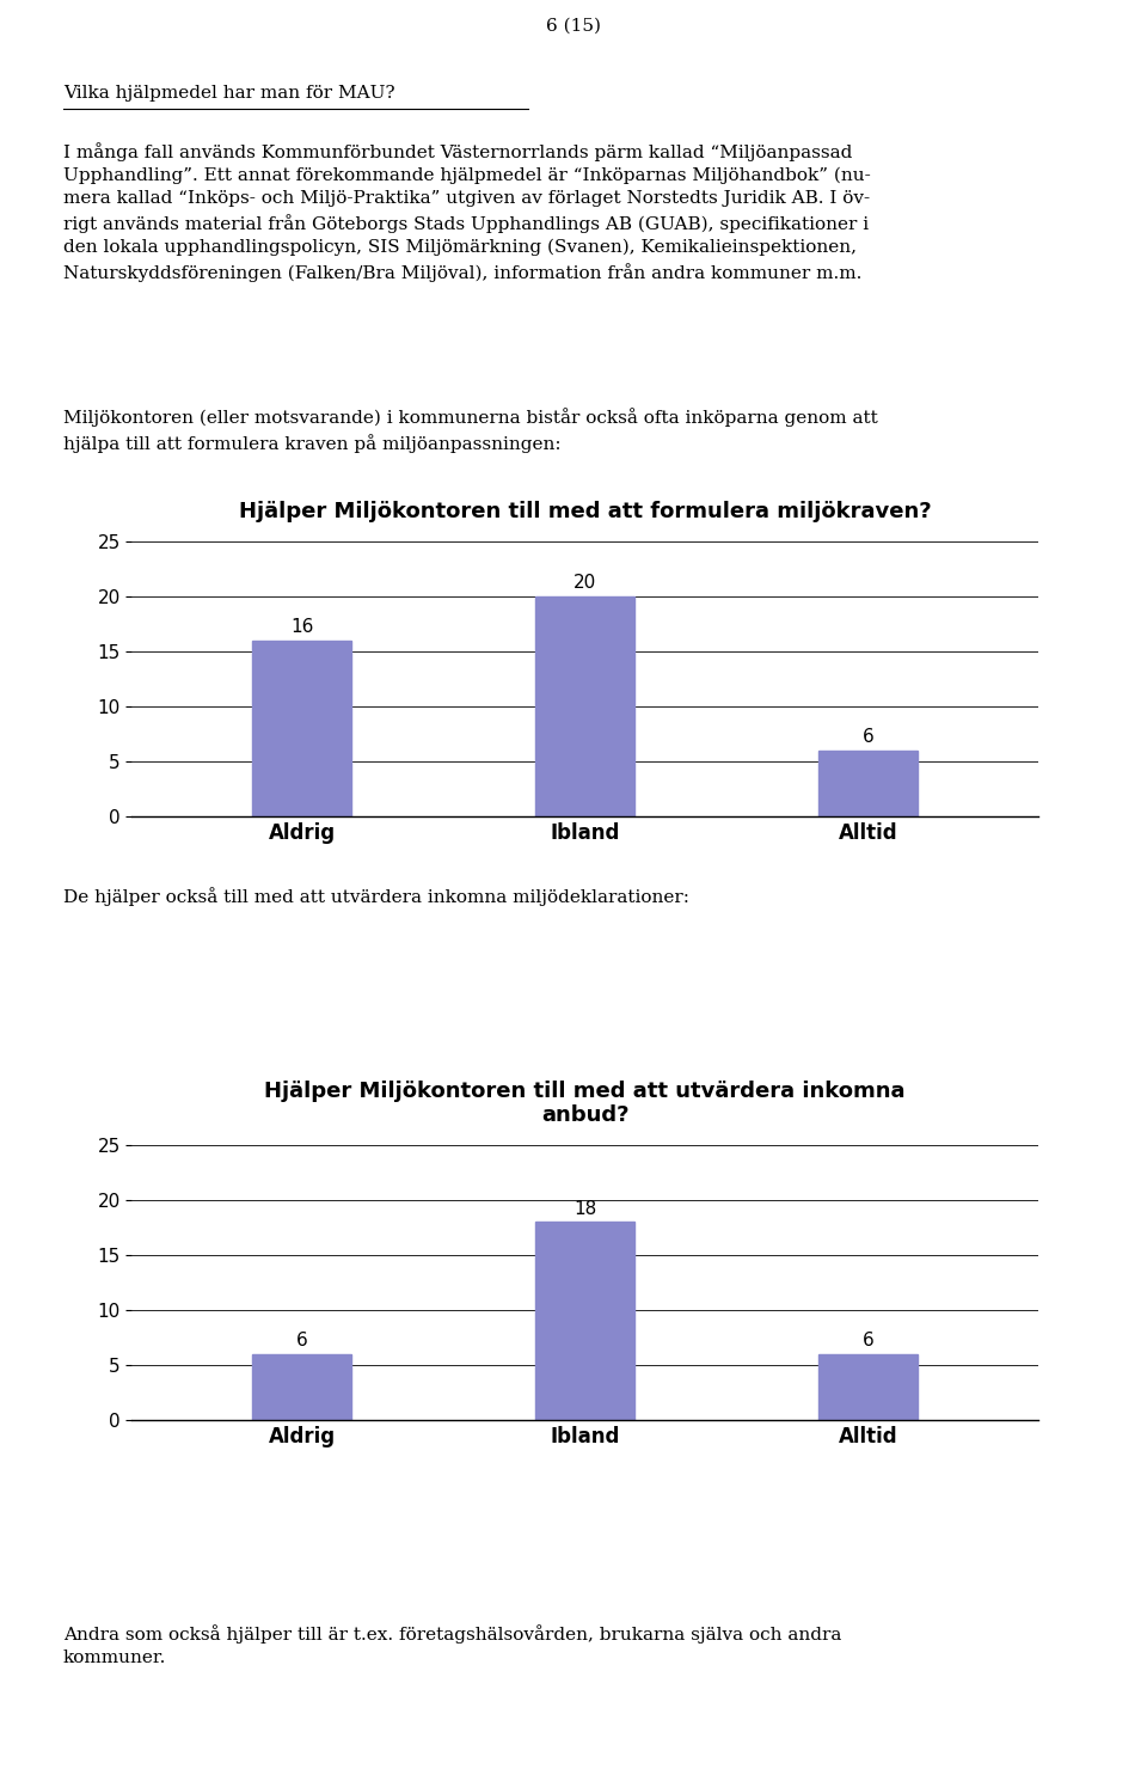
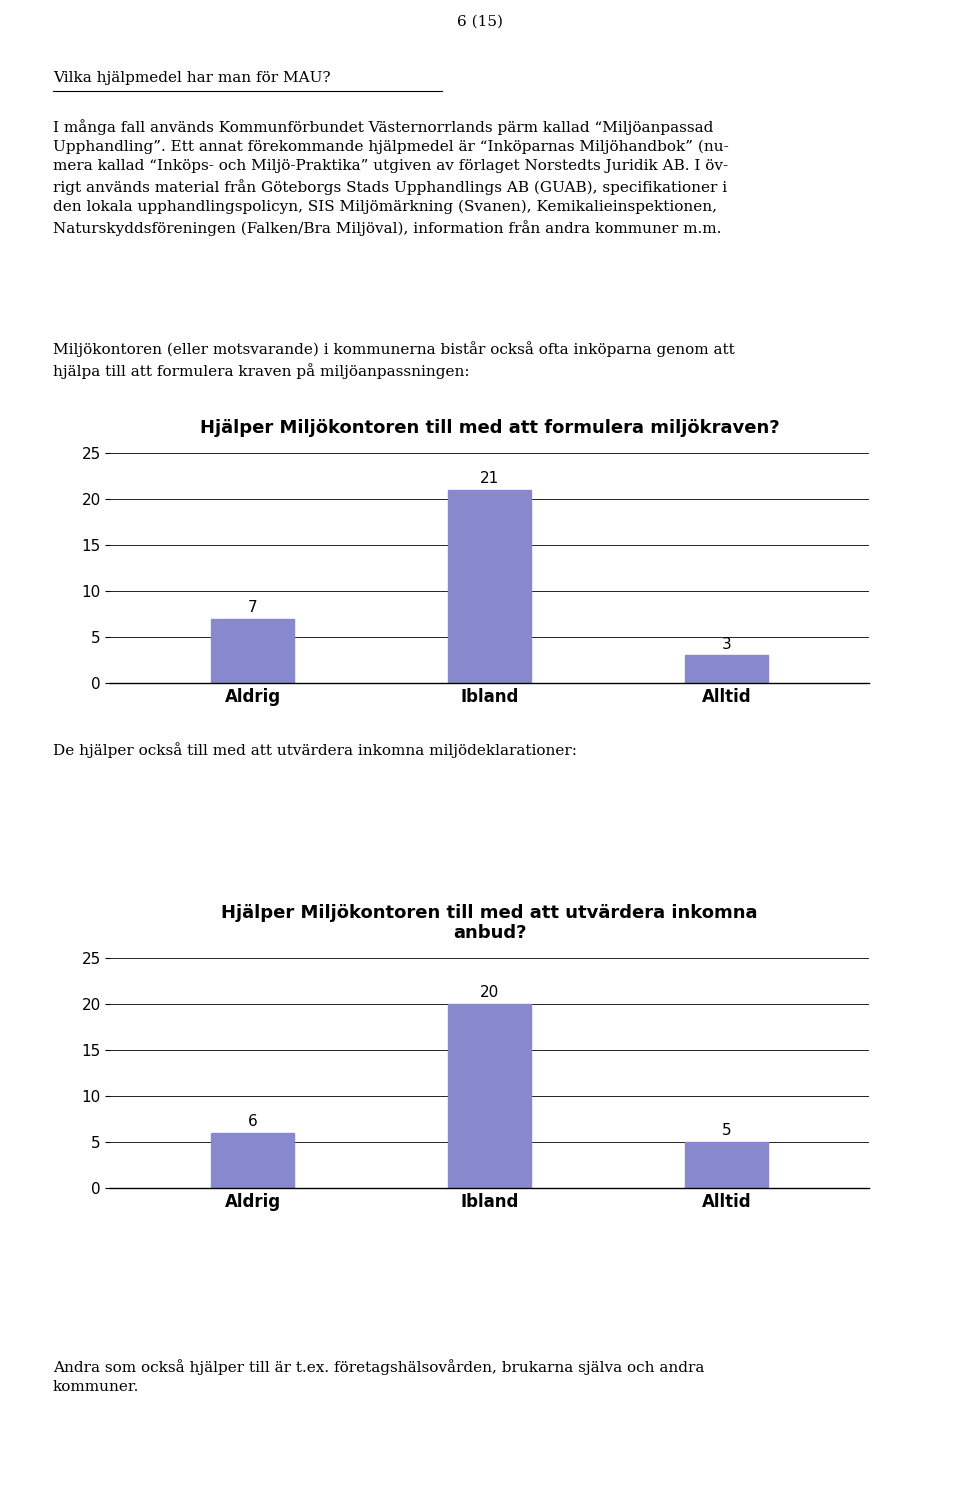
Hjälper Miljökontoren till med att formulera miljökraven?/Aldrig: 16 -> 7
Hjälper Miljökontoren till med att formulera miljökraven?/Ibland: 20 -> 21
Hjälper Miljökontoren till med att formulera miljökraven?/Alltid: 6 -> 3
Hjälper Miljökontoren till med att utvärdera inkomna anbud?/Ibland: 18 -> 20
Hjälper Miljökontoren till med att utvärdera inkomna anbud?/Alltid: 6 -> 5
